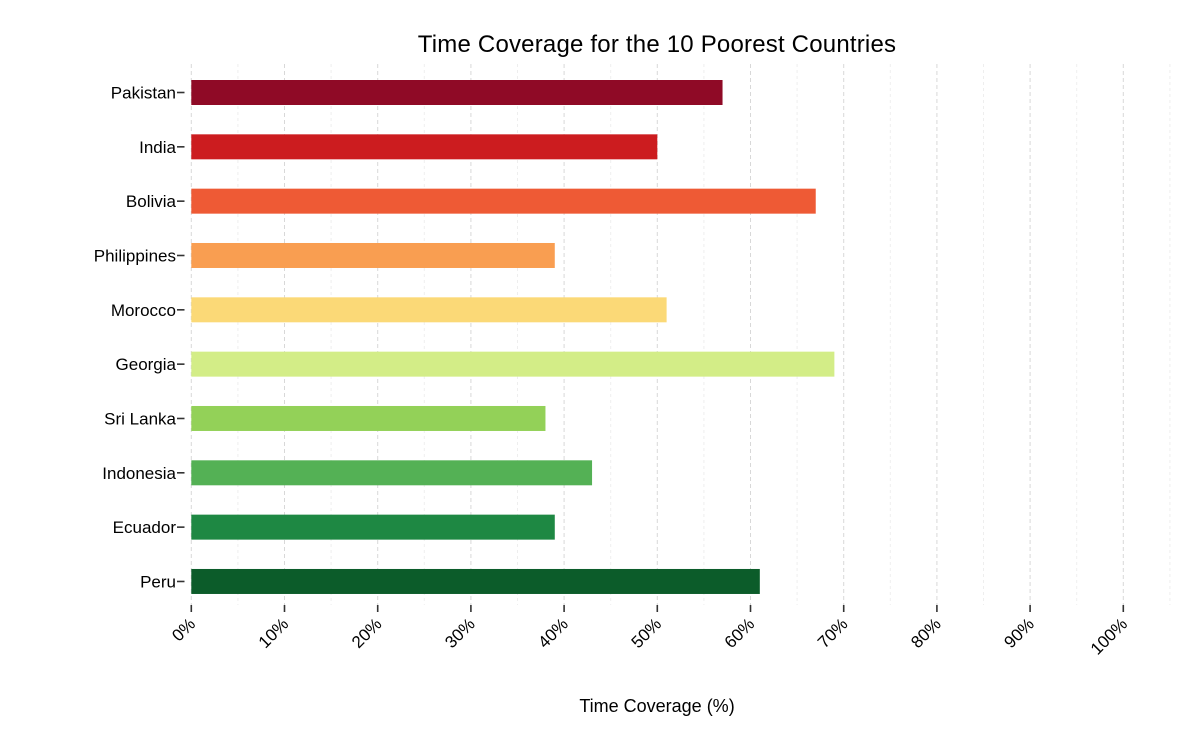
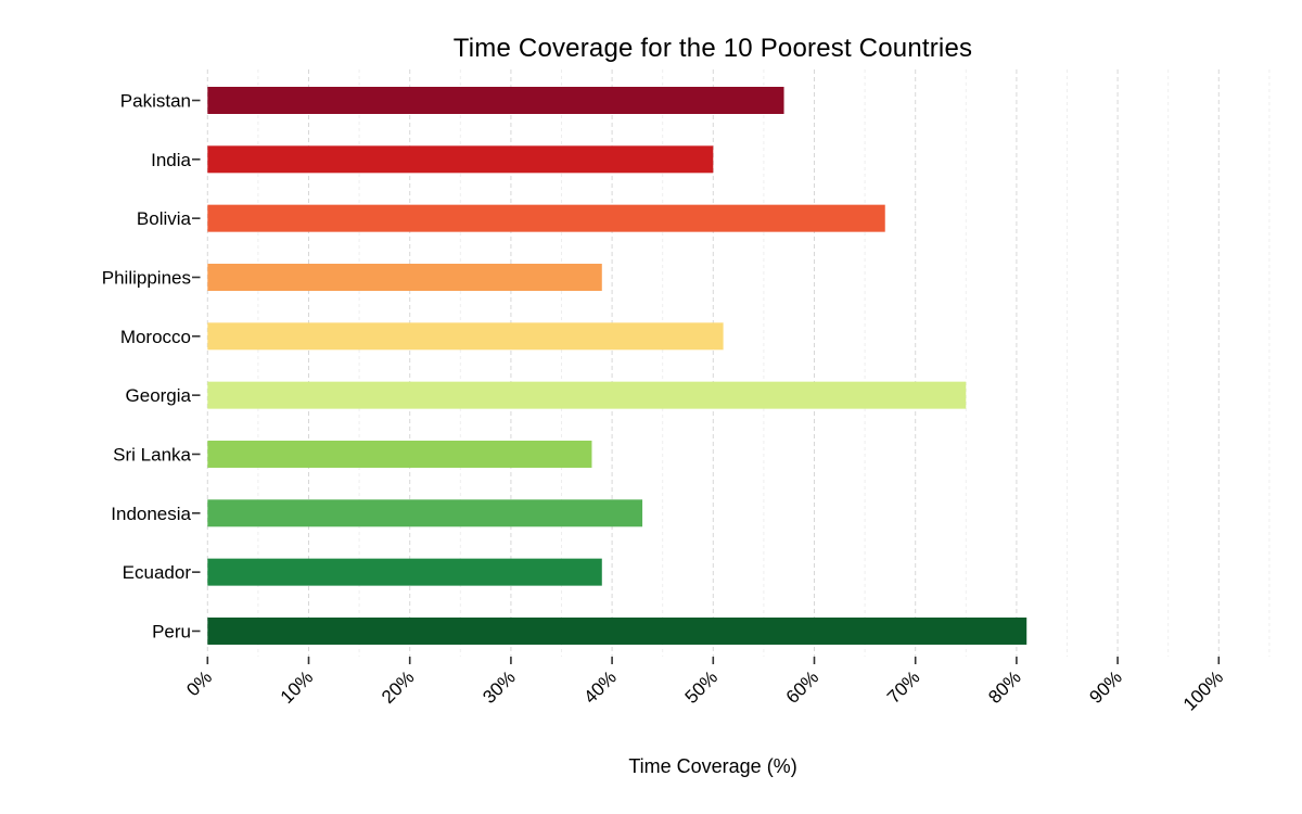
Georgia: 69% -> 75%
Peru: 61% -> 81%
